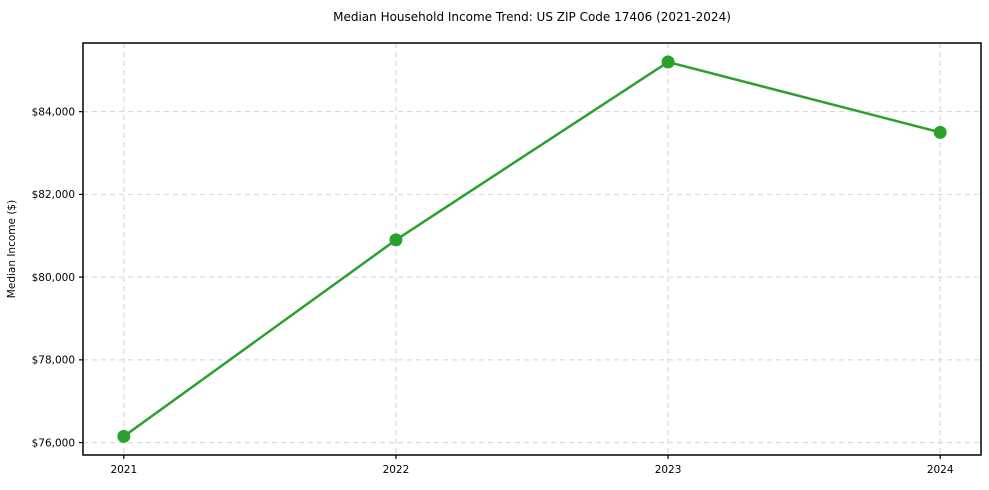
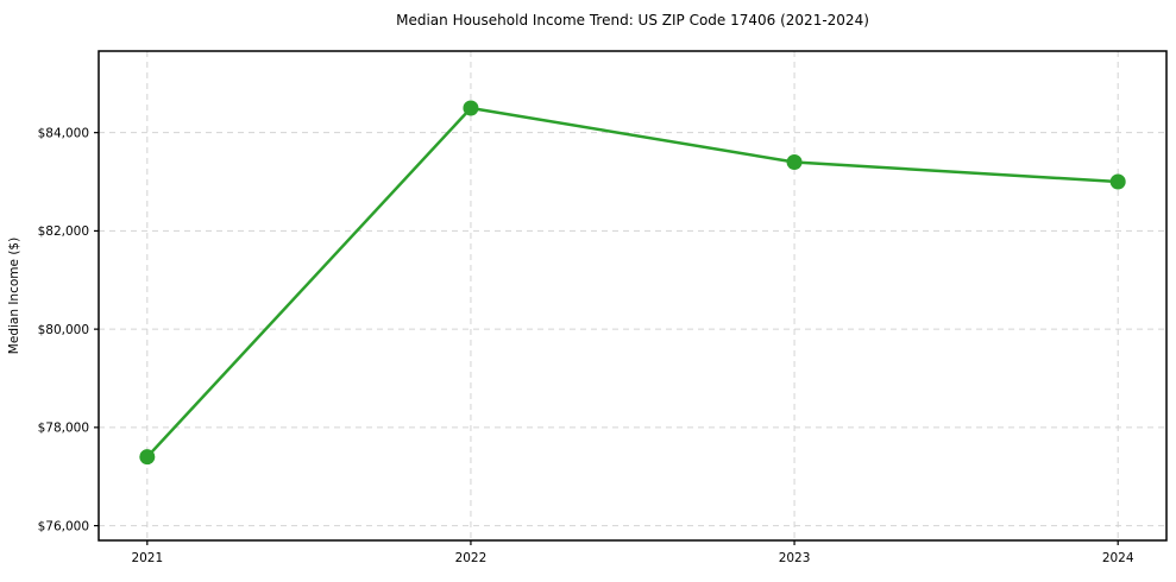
2021: $76200 -> $77400
2022: $80900 -> $84500
2023: $85200 -> $83400
2024: $83500 -> $83000
